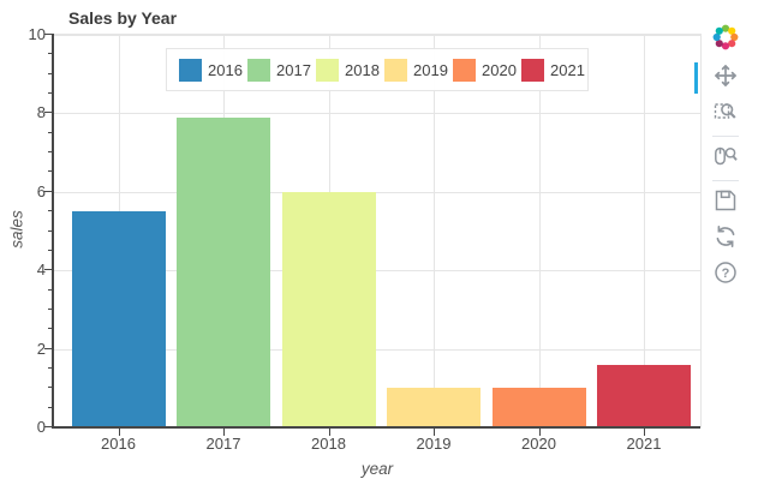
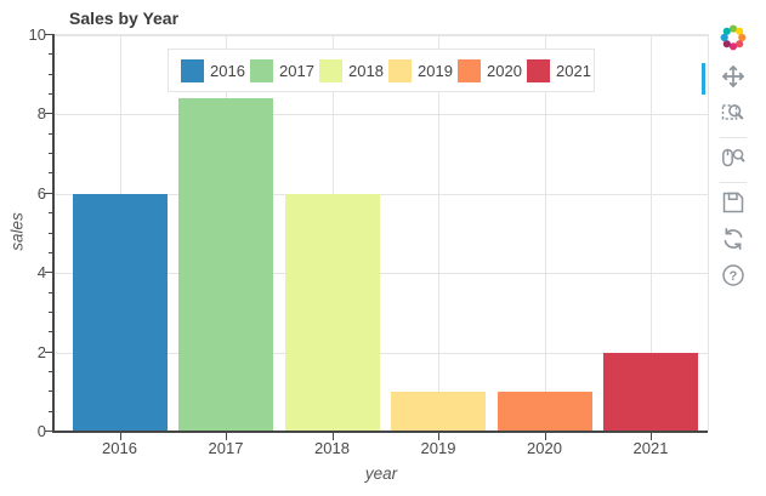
2016: 5.5 -> 6.0
2017: 7.9 -> 8.4
2021: 1.6 -> 2.0
